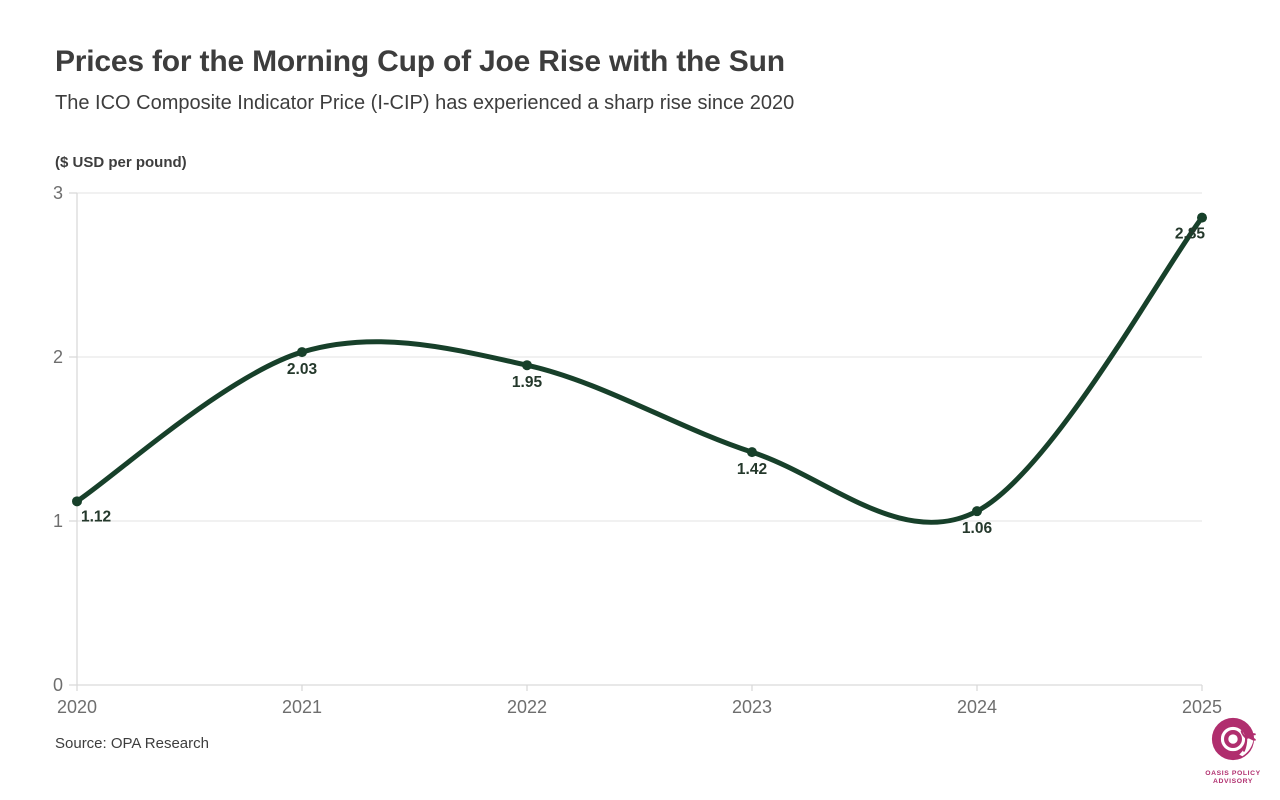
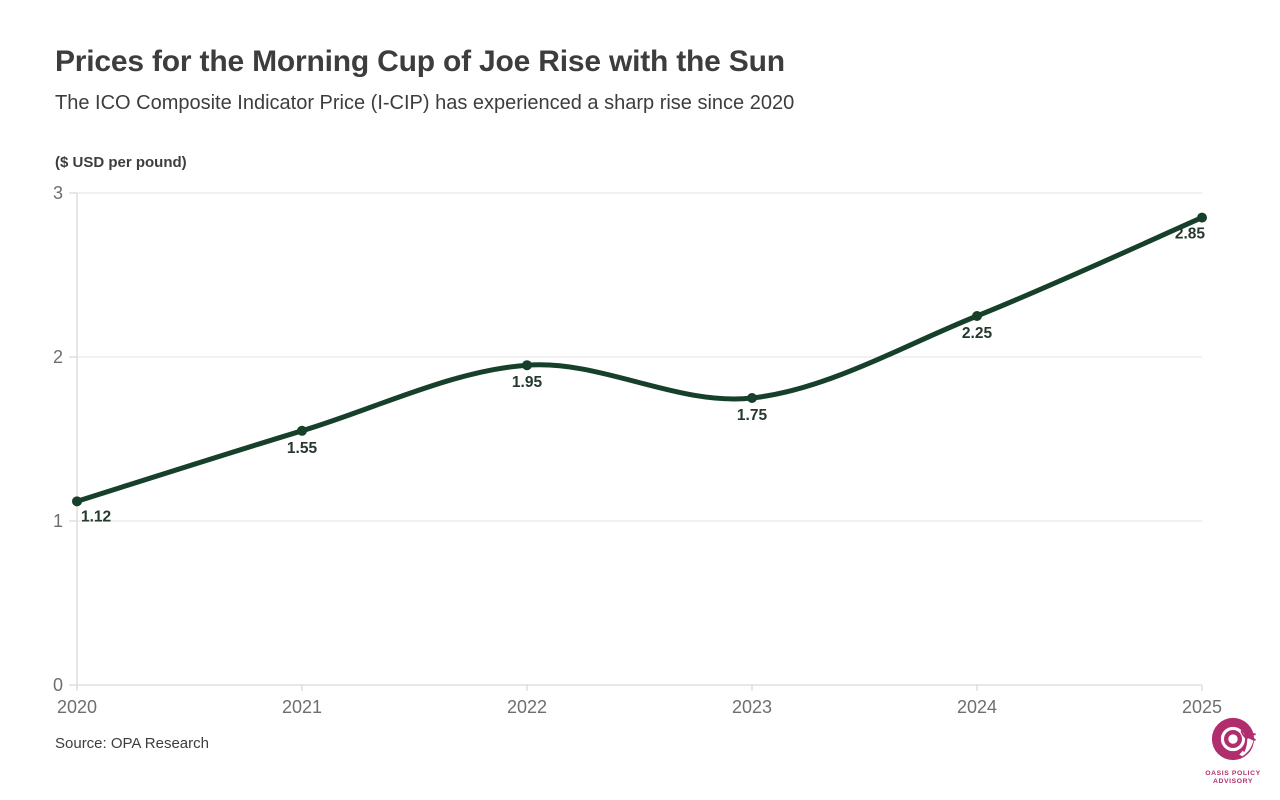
2021: 2.03 -> 1.55
2023: 1.42 -> 1.75
2024: 1.06 -> 2.25
